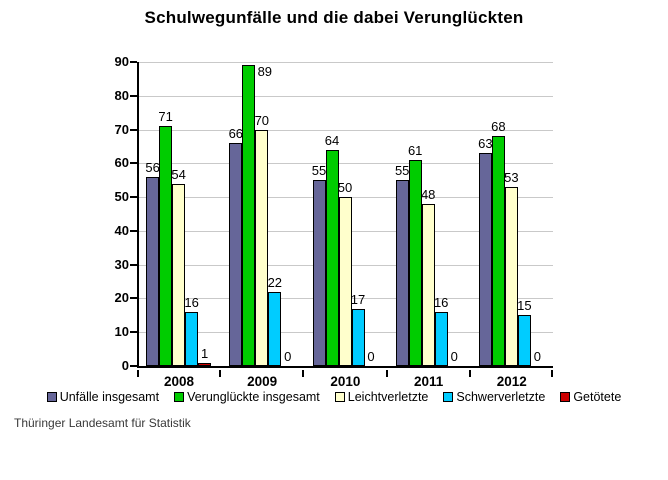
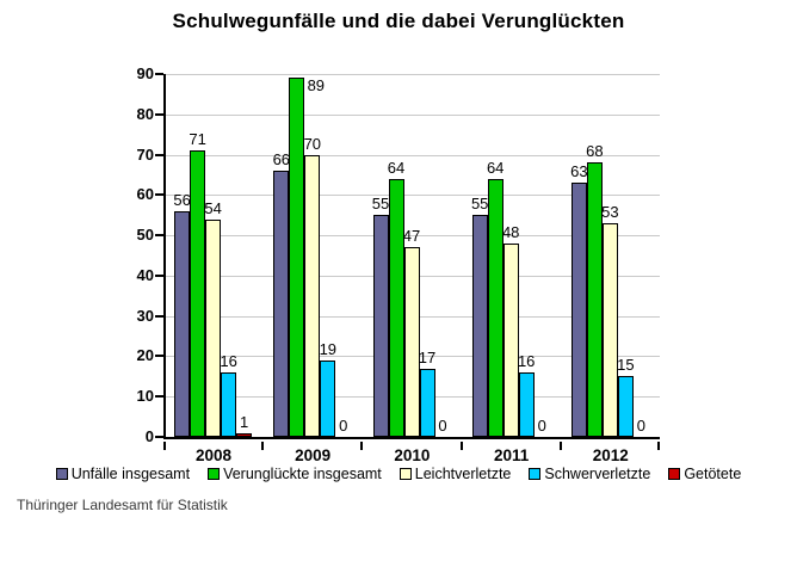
Schwerverletzte/2009: 22 -> 19
Leichtverletzte/2010: 50 -> 47
Verunglückte insgesamt/2011: 61 -> 64
